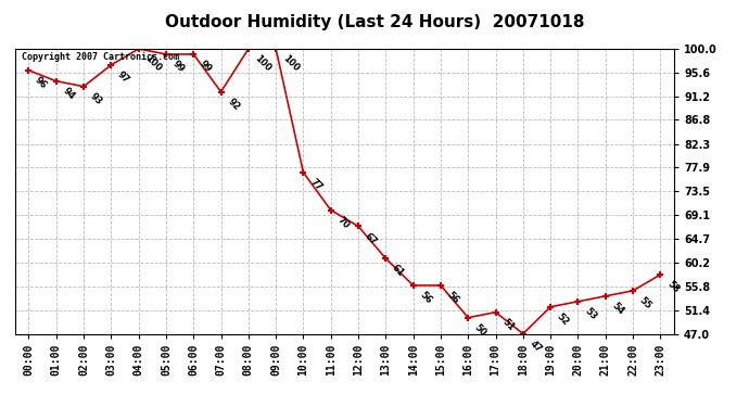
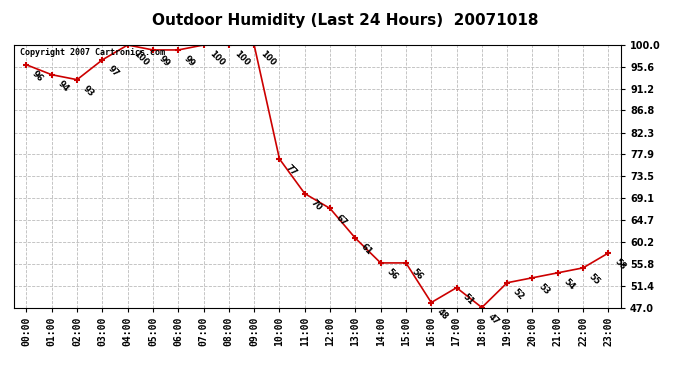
07:00: 92 -> 100
16:00: 50 -> 48
